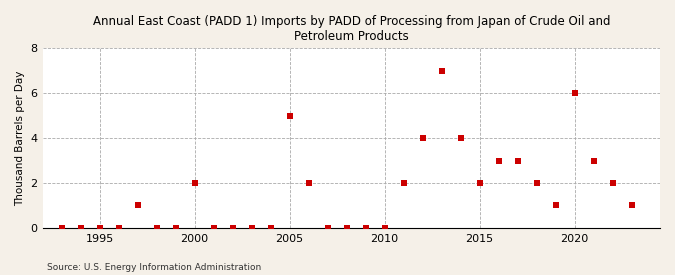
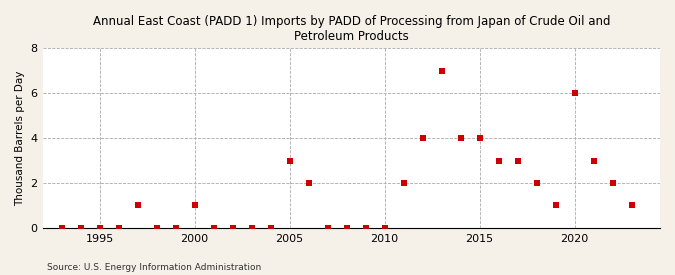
2000: 2 -> 1
2005: 5 -> 3
2015: 2 -> 4
